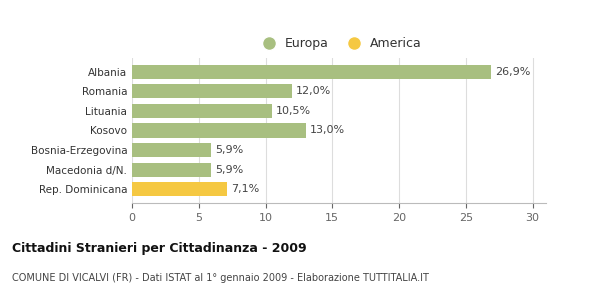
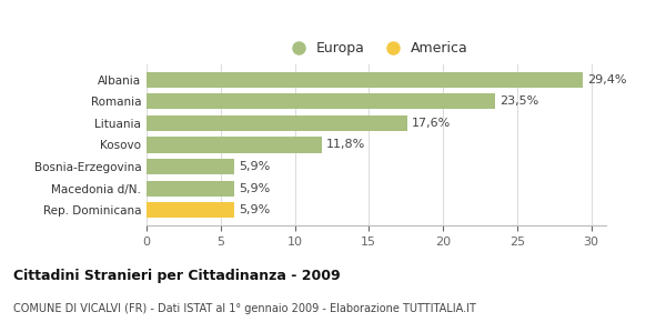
Albania: 26,9% -> 29,4%
Romania: 12,0% -> 23,5%
Lituania: 10,5% -> 17,6%
Kosovo: 13,0% -> 11,8%
Rep. Dominicana: 7,1% -> 5,9%
